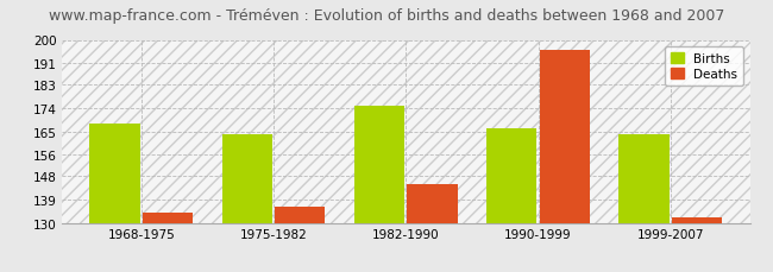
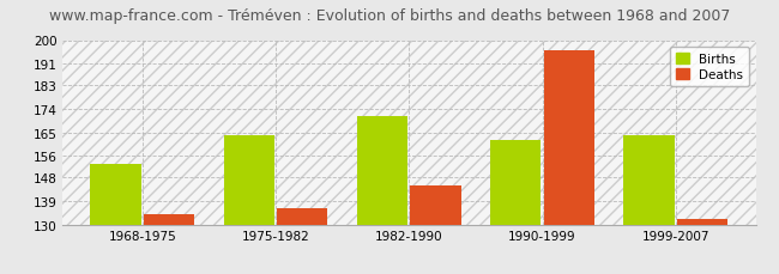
Births/1968-1975: 168 -> 153
Births/1982-1990: 175 -> 171
Births/1990-1999: 166 -> 162
